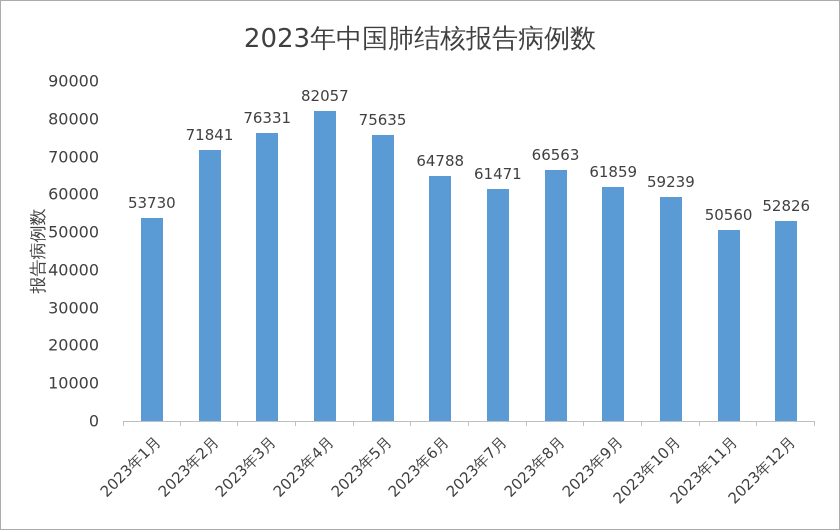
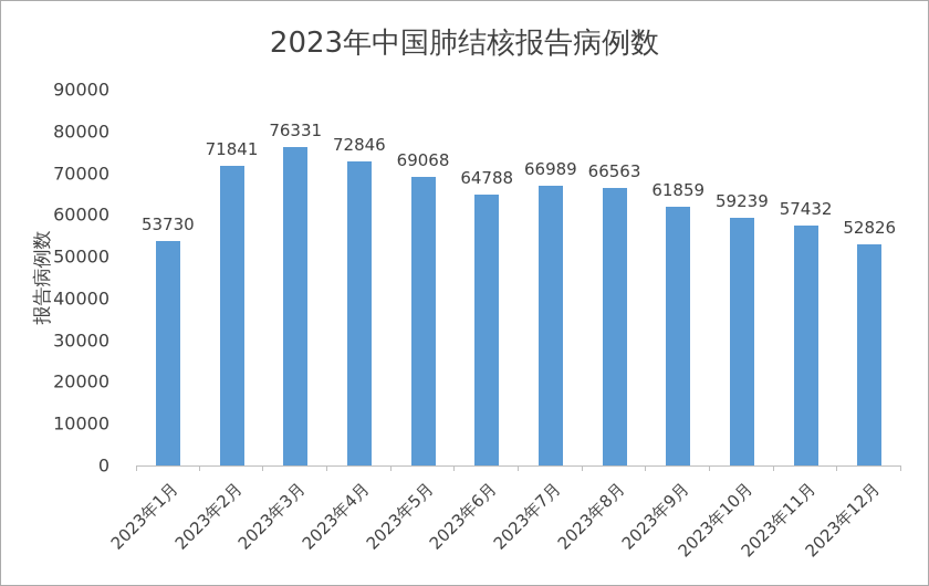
2023年4月: 82057 -> 72846
2023年5月: 75635 -> 69068
2023年7月: 61471 -> 66989
2023年11月: 50560 -> 57432
